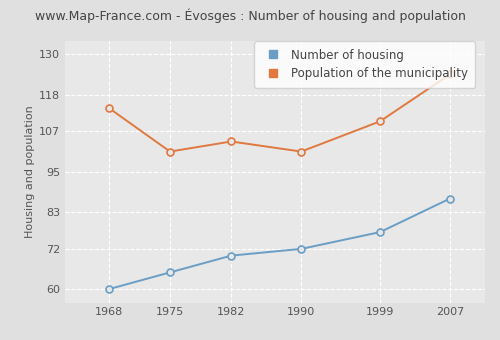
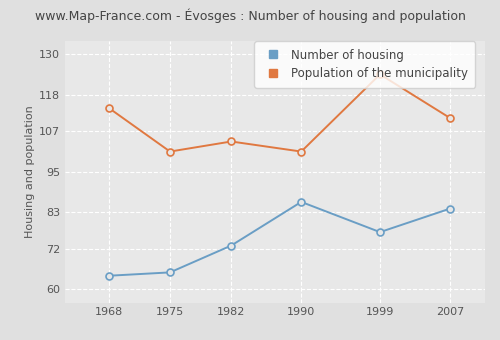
Number of housing/1968: 60 -> 64
Number of housing/1982: 70 -> 73
Number of housing/1990: 72 -> 86
Population of the municipality/1999: 110 -> 124
Number of housing/2007: 87 -> 84
Population of the municipality/2007: 124 -> 111
